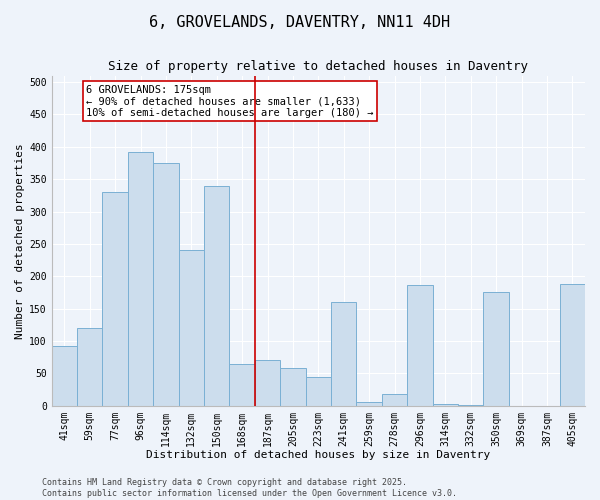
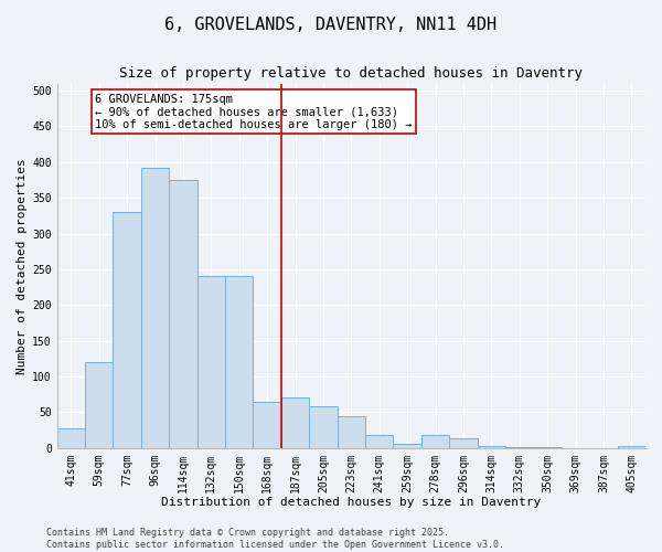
41sqm: 92 -> 28
150sqm: 340 -> 240
241sqm: 160 -> 18
296sqm: 186 -> 14
350sqm: 176 -> 1
405sqm: 188 -> 2
